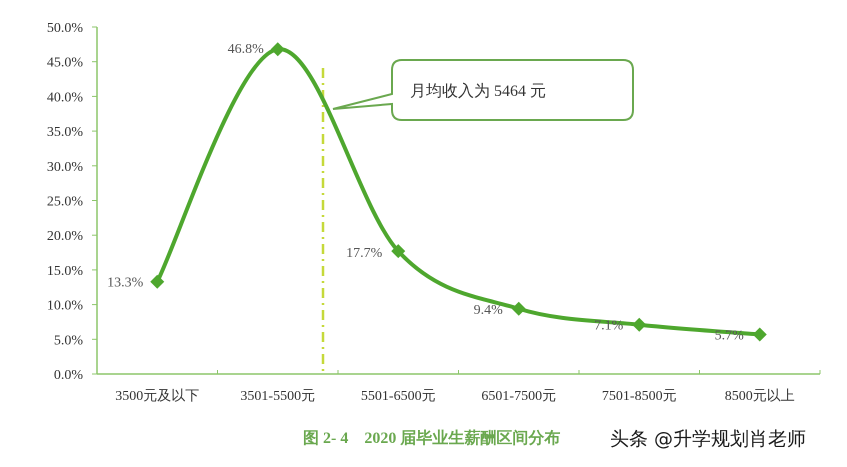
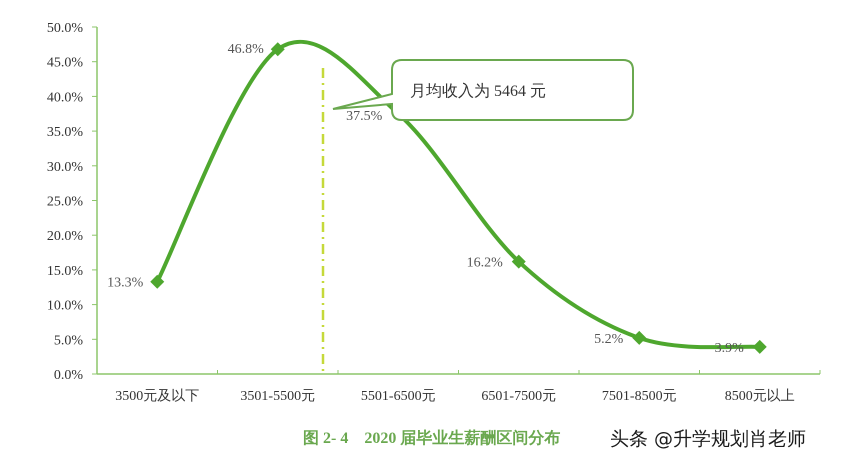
5501-6500元: 17.7% -> 37.5%
6501-7500元: 9.4% -> 16.2%
7501-8500元: 7.1% -> 5.2%
8500元以上: 5.7% -> 3.9%
